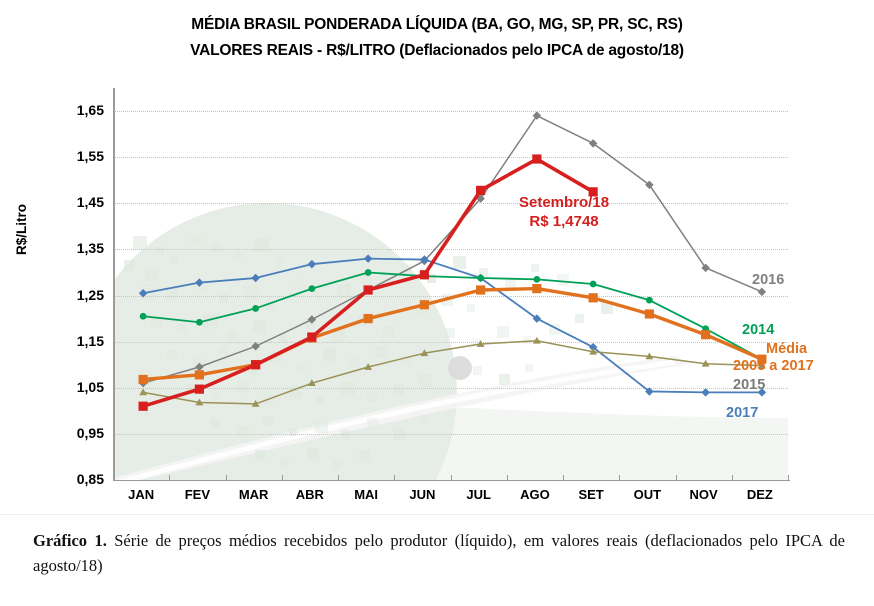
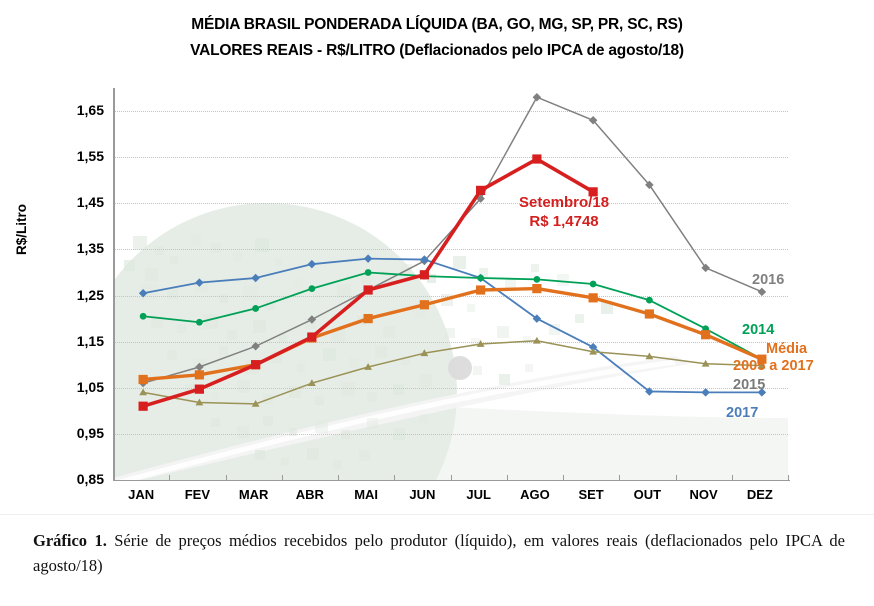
2016/AGO: 1,64 -> 1,68
2016/SET: 1,58 -> 1,63
